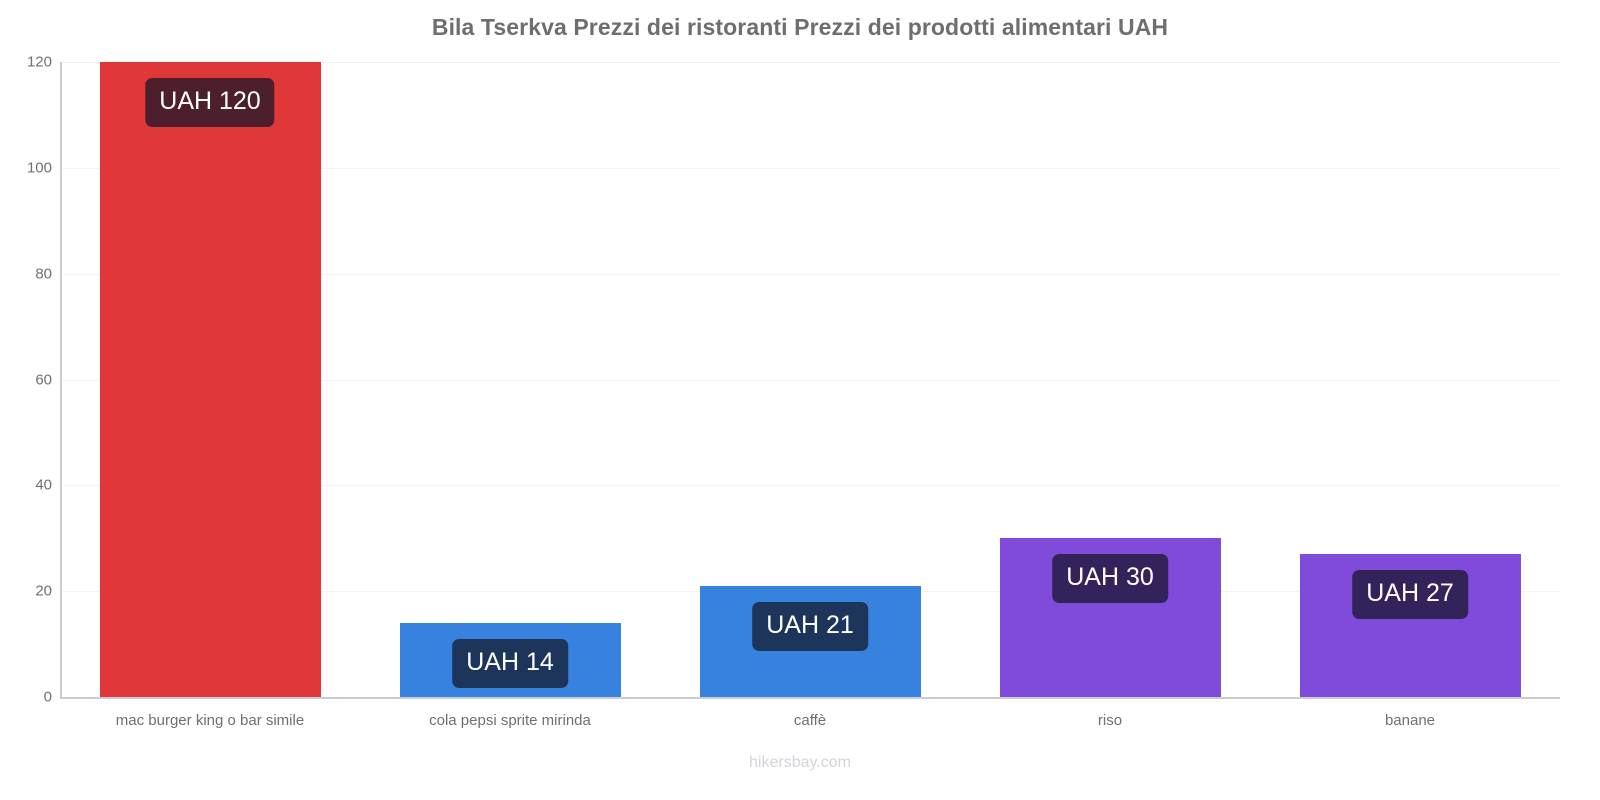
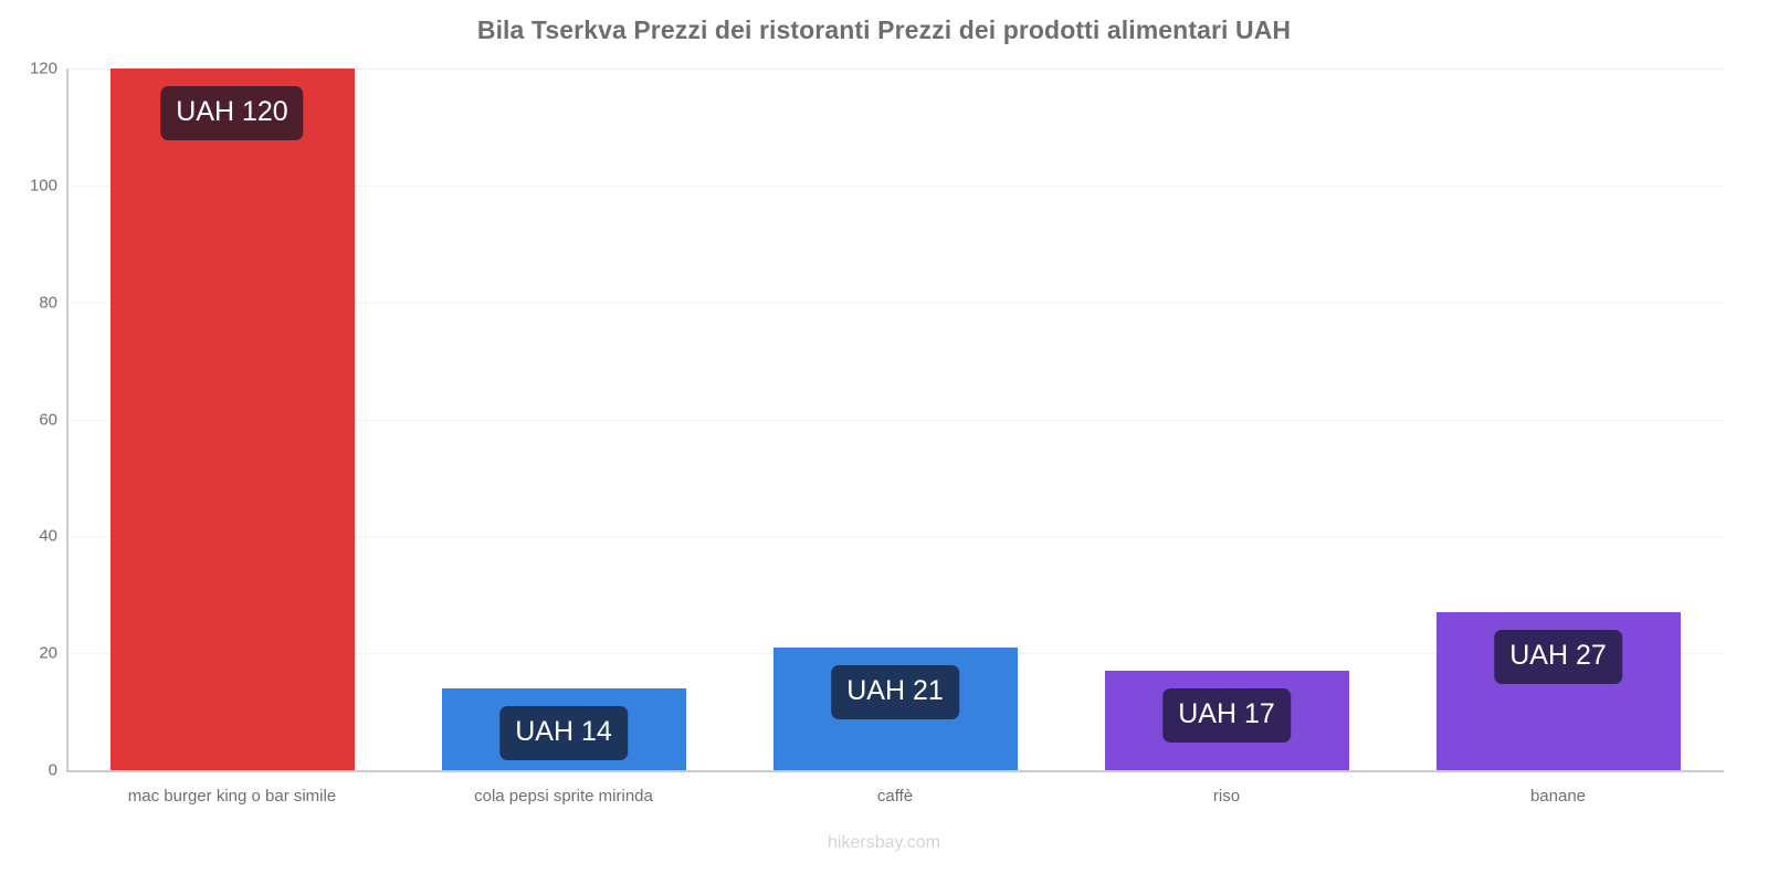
riso: 30 -> 17
